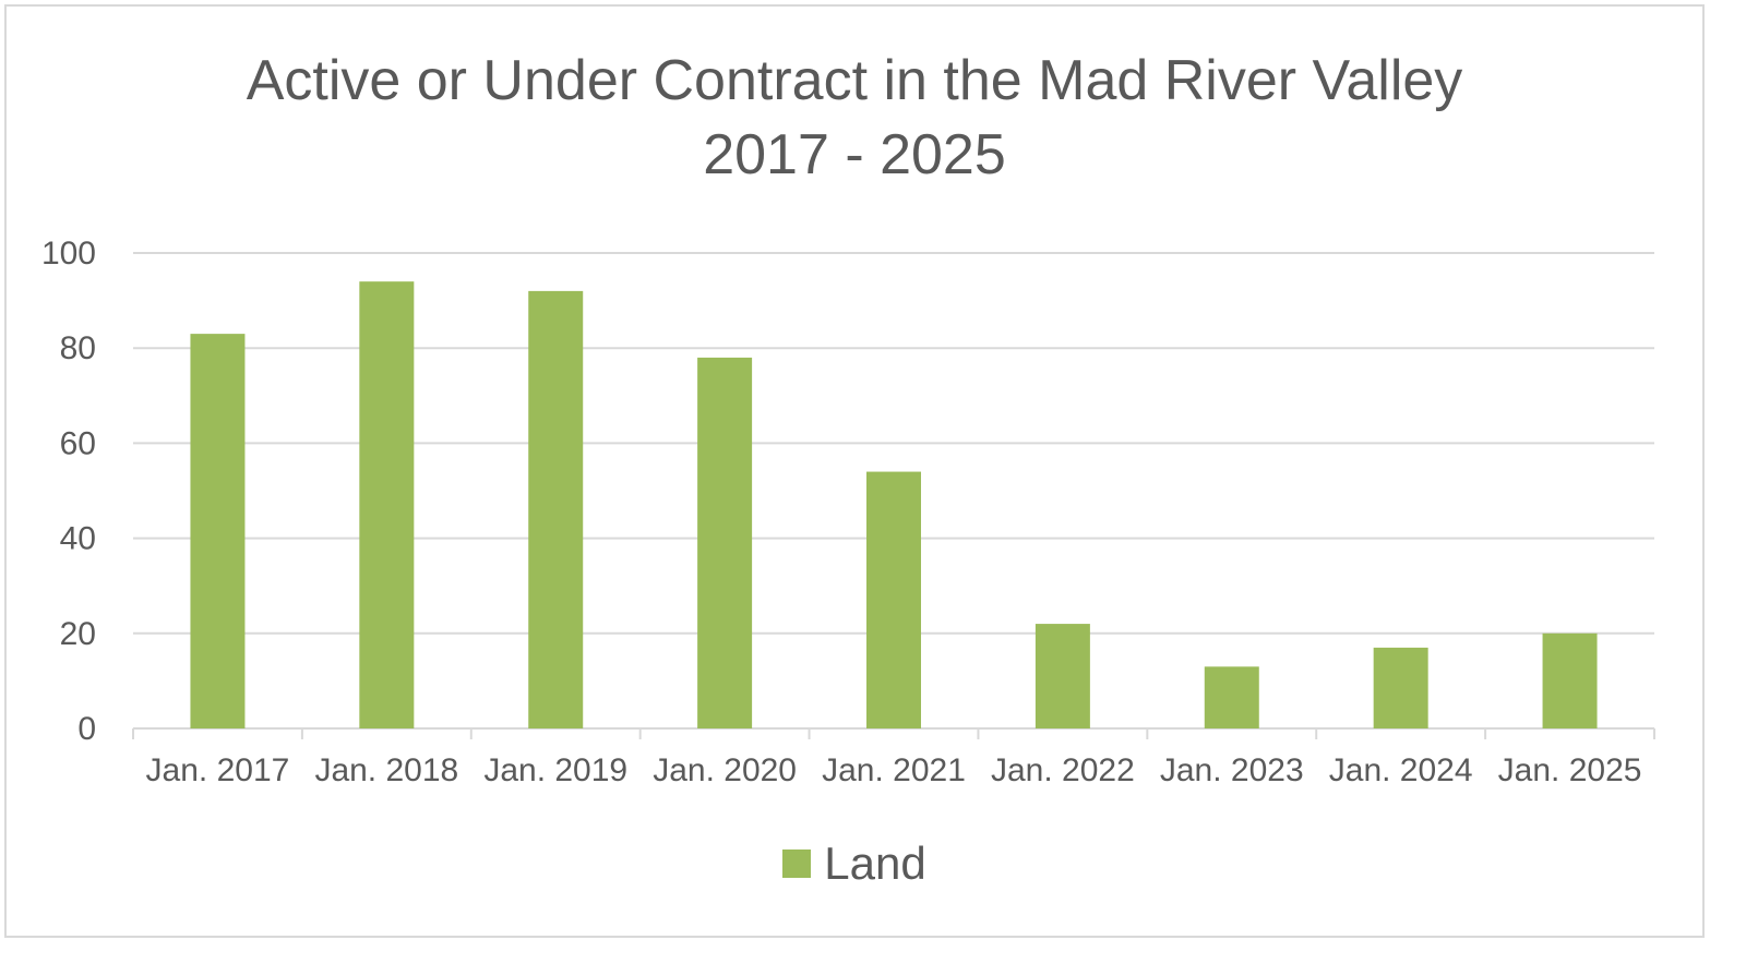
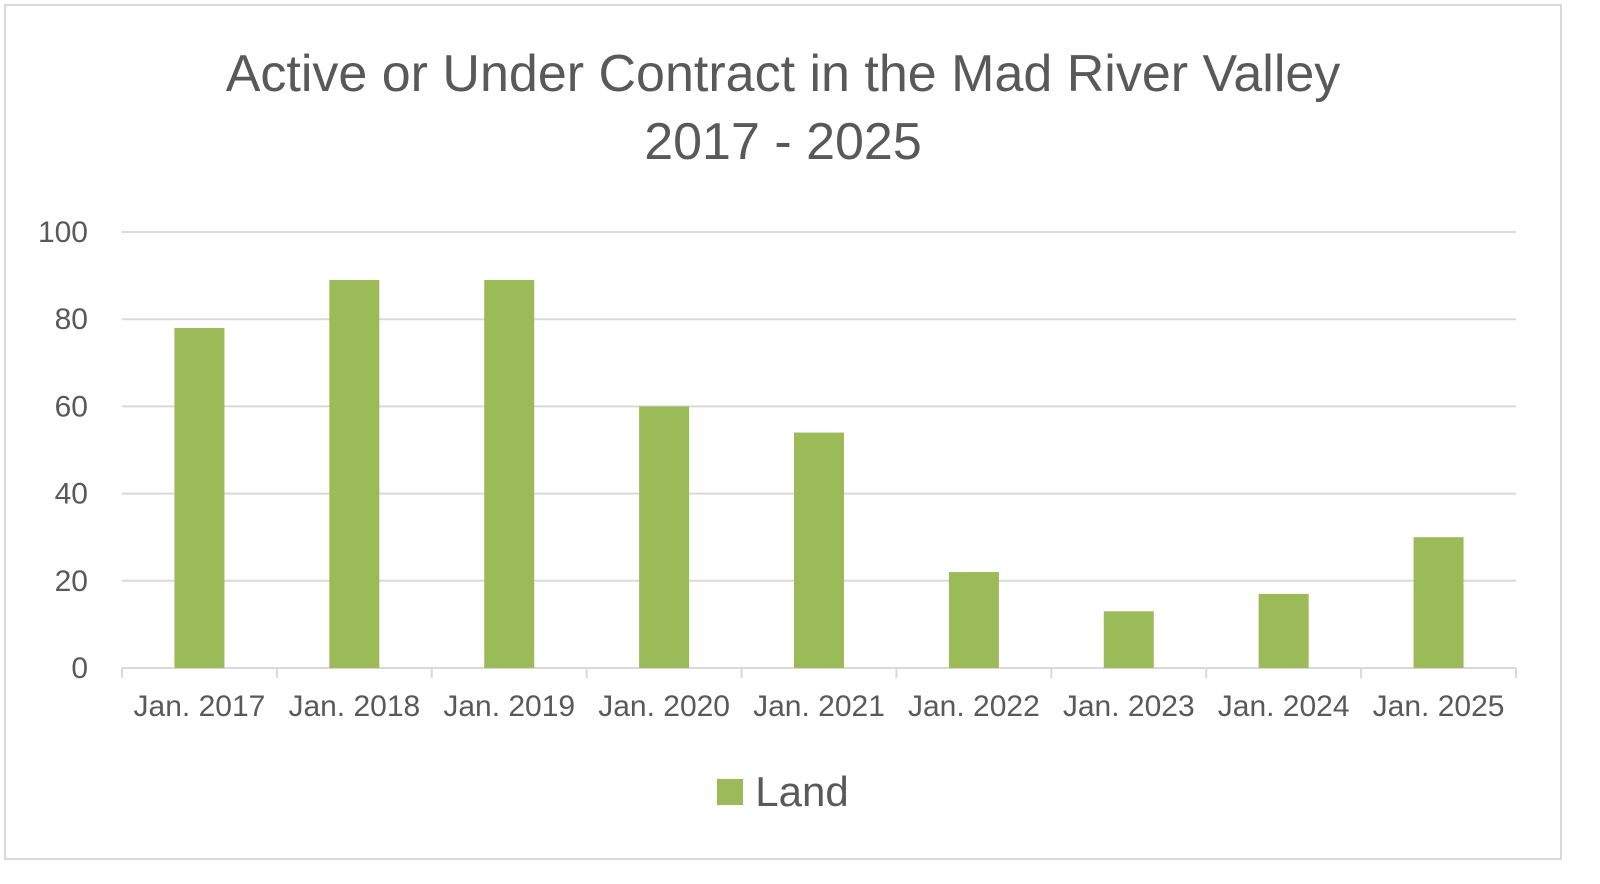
Jan. 2017: 83 -> 78
Jan. 2018: 94 -> 89
Jan. 2019: 92 -> 89
Jan. 2020: 78 -> 60
Jan. 2025: 20 -> 30
